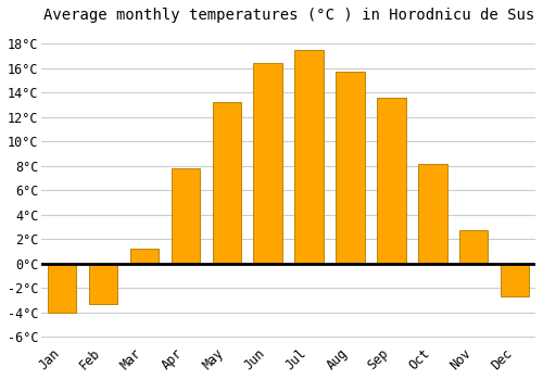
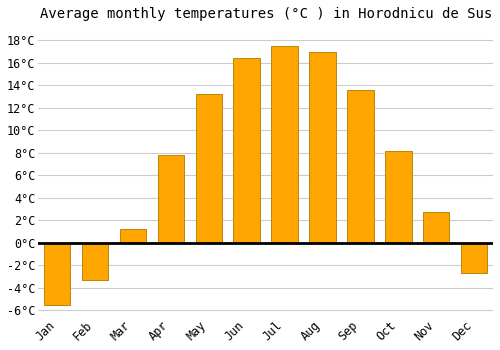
Jan: -4.0°C -> -5.5°C
Aug: 15.7°C -> 17.0°C
